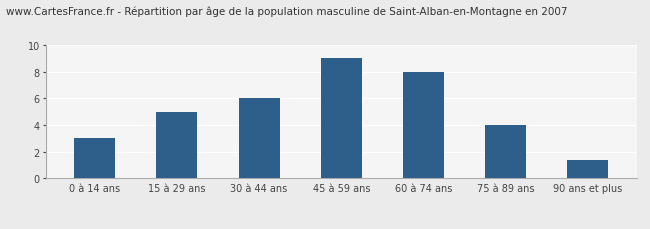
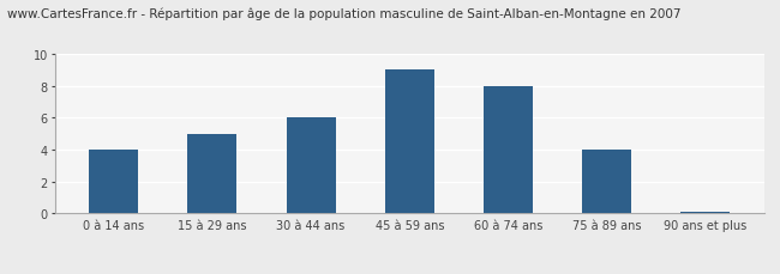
0 à 14 ans: 3.0 -> 4.0
90 ans et plus: 1.4 -> 0.1
